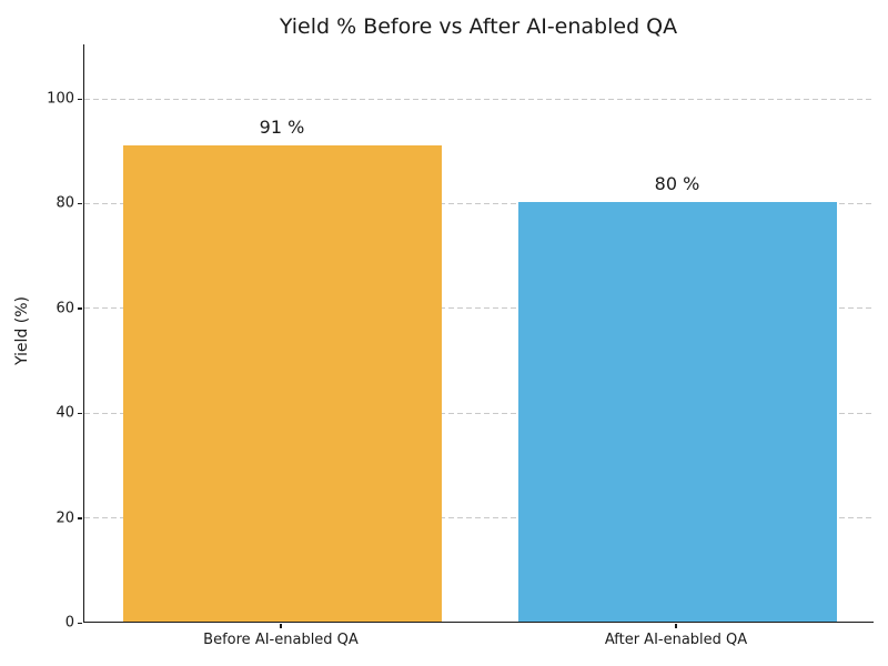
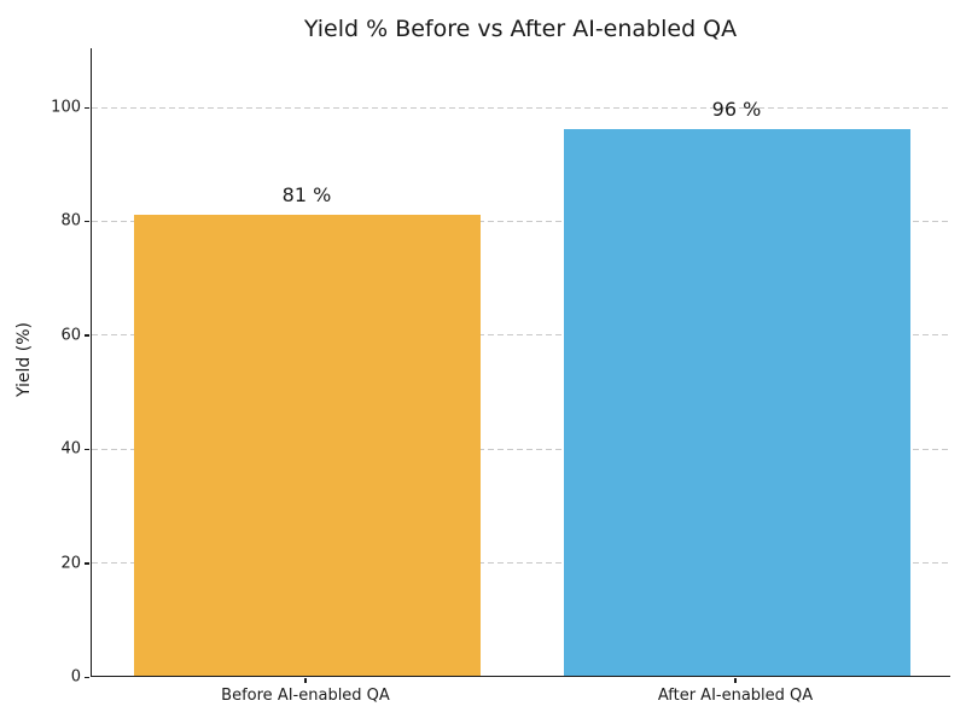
Before AI-enabled QA: 91 -> 81
After AI-enabled QA: 80 -> 96
